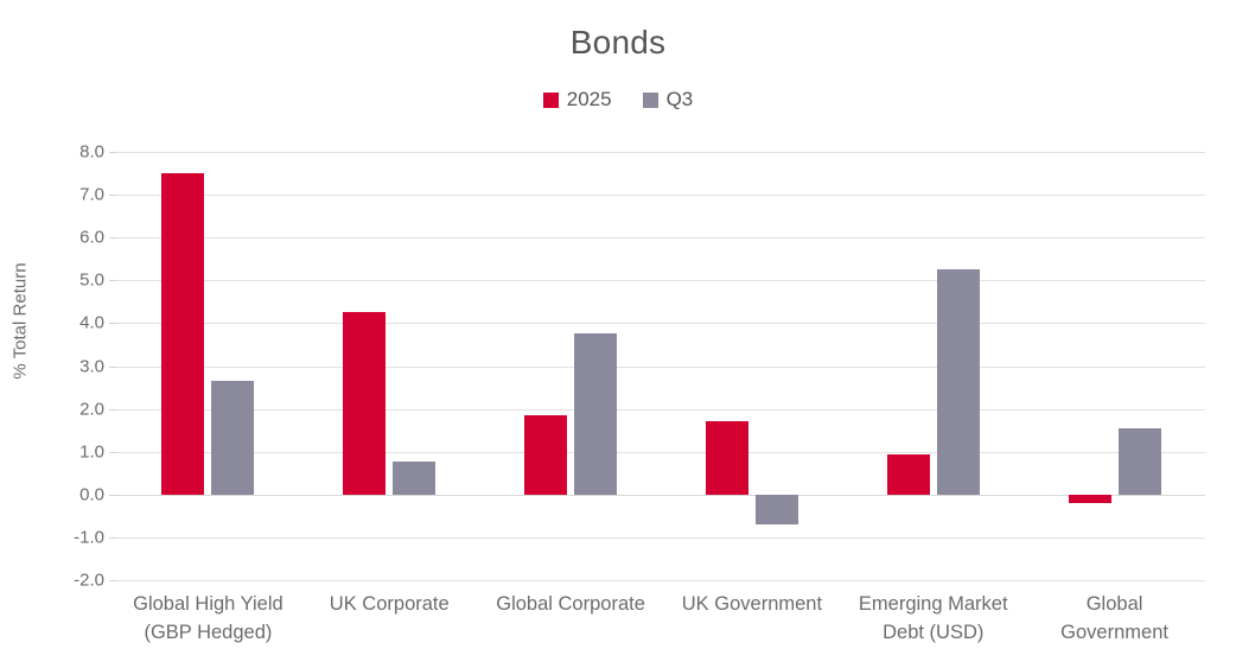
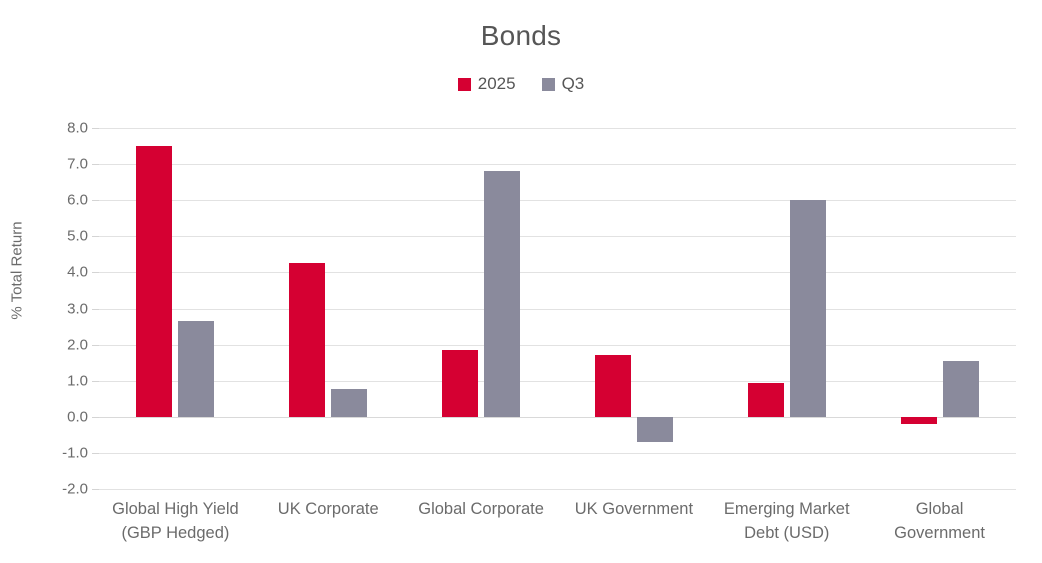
Q3/Global Corporate: 3.8 -> 6.8
Q3/Emerging Market Debt (USD): 5.2 -> 6.0
